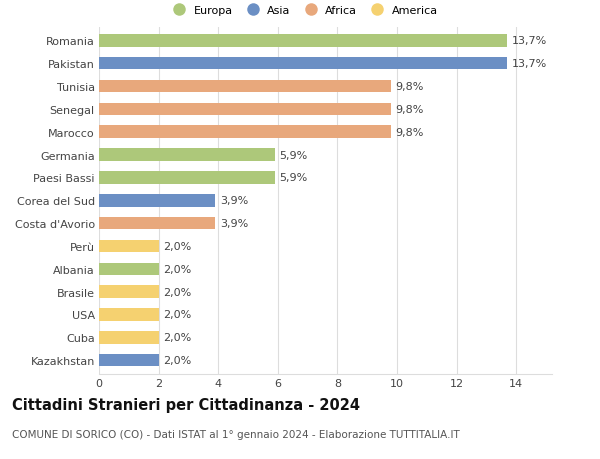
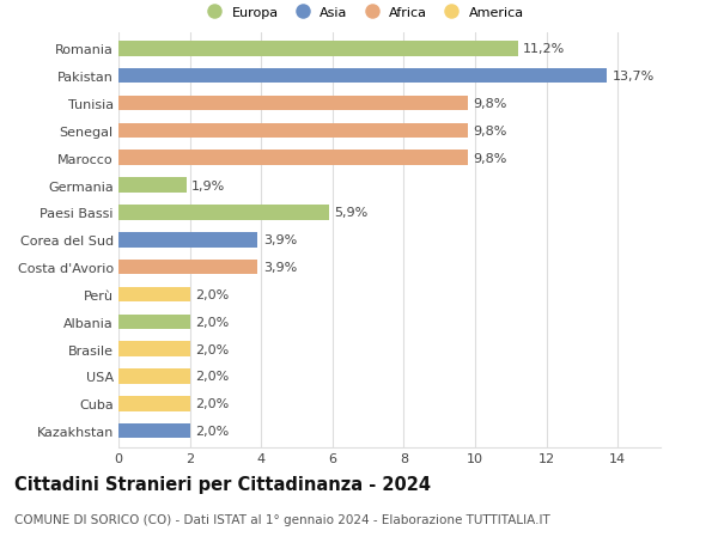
Romania: 13,7% -> 11,2%
Germania: 5,9% -> 1,9%
